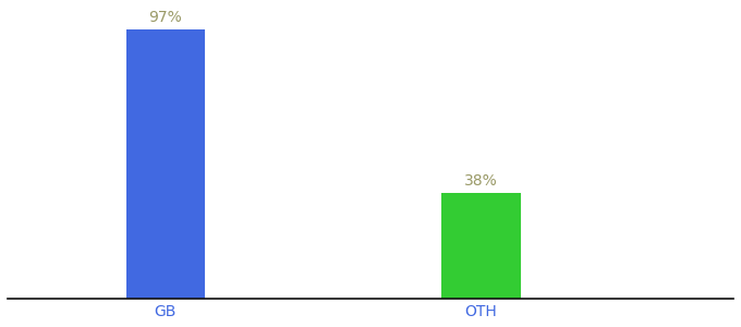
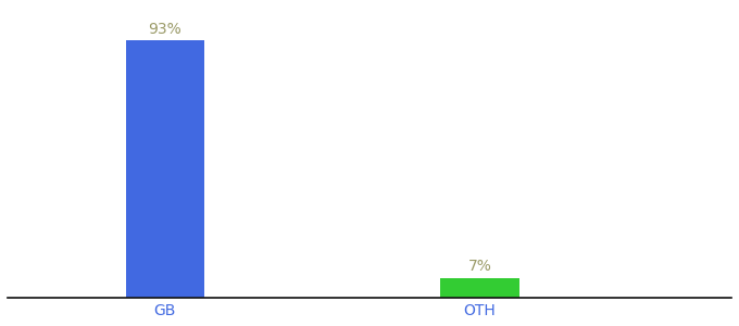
GB: 97% -> 93%
OTH: 38% -> 7%
